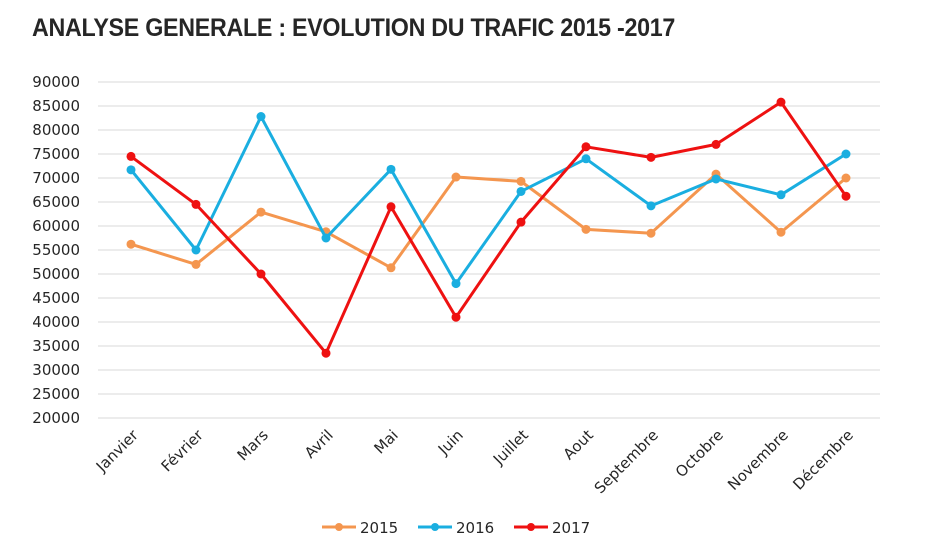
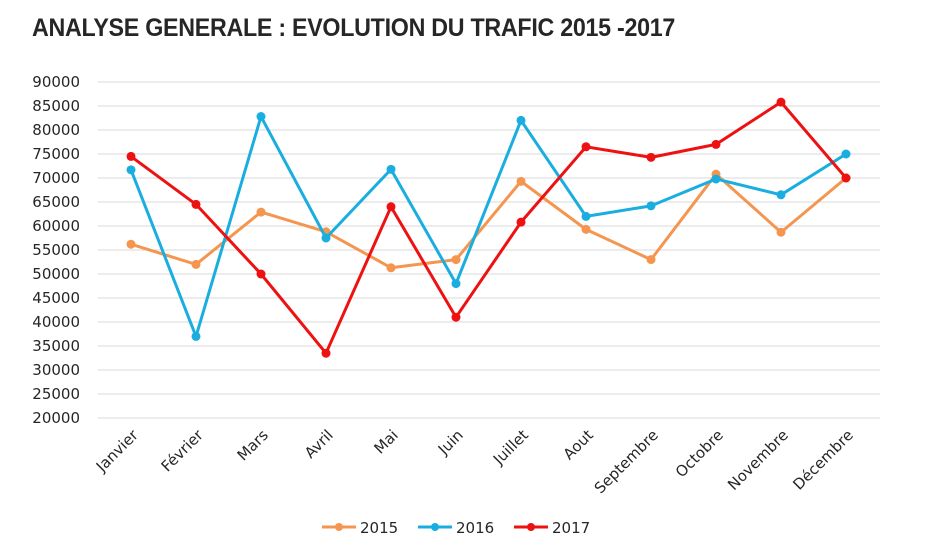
2016/Février: 55000 -> 37000
2015/Juin: 70000 -> 53000
2016/Juillet: 67000 -> 82000
2016/Aout: 74000 -> 62000
2015/Septembre: 58000 -> 53000
2017/Décembre: 66000 -> 70000
